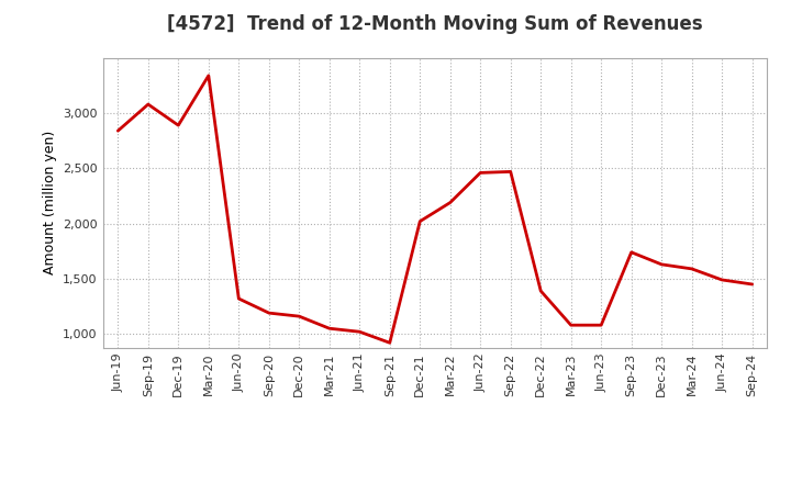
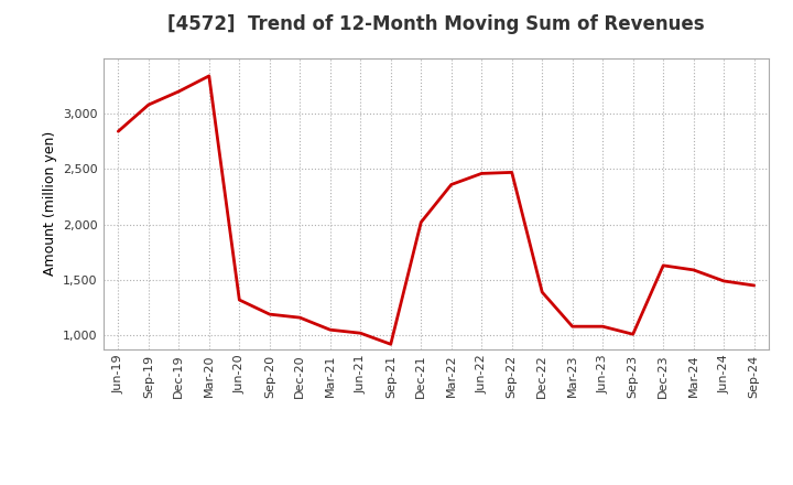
Dec-19: 2,890 -> 3,200
Mar-22: 2,190 -> 2,360
Sep-23: 1,740 -> 1,010
